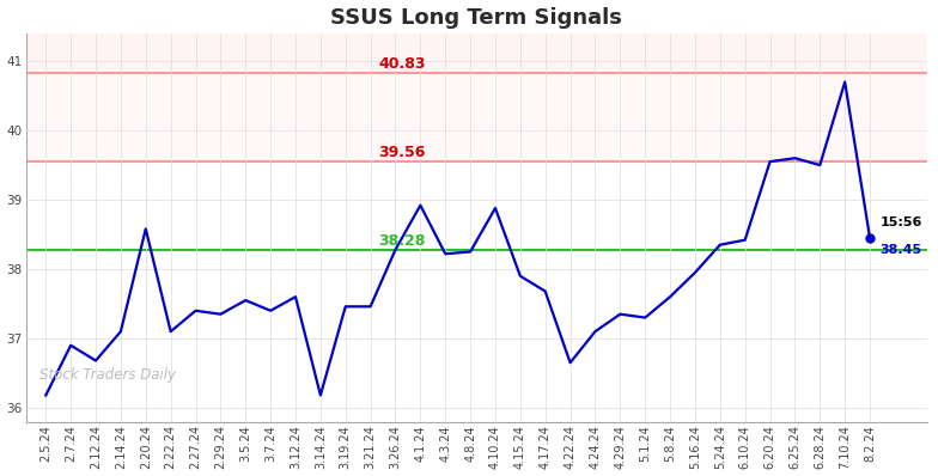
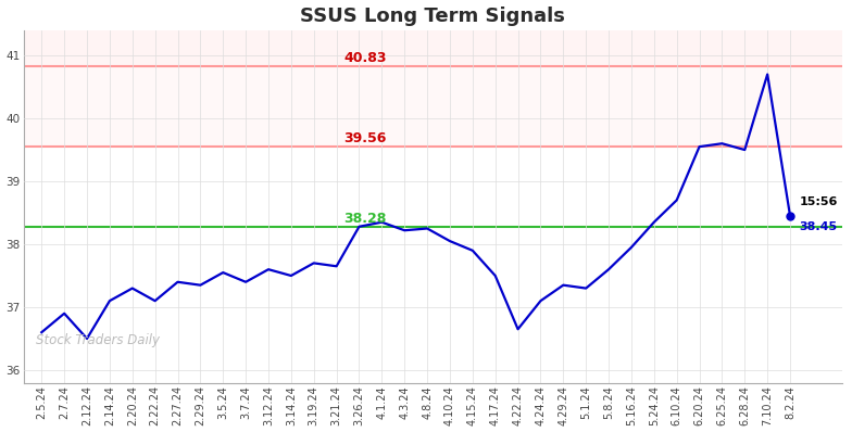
2.5.24: 36.18 -> 36.60
2.12.24: 36.68 -> 36.50
2.20.24: 38.58 -> 37.30
3.14.24: 36.18 -> 37.50
3.19.24: 37.46 -> 37.70
3.21.24: 37.46 -> 37.65
4.1.24: 38.92 -> 38.35
4.10.24: 38.88 -> 38.05
4.17.24: 37.68 -> 37.50
6.10.24: 38.42 -> 38.70
